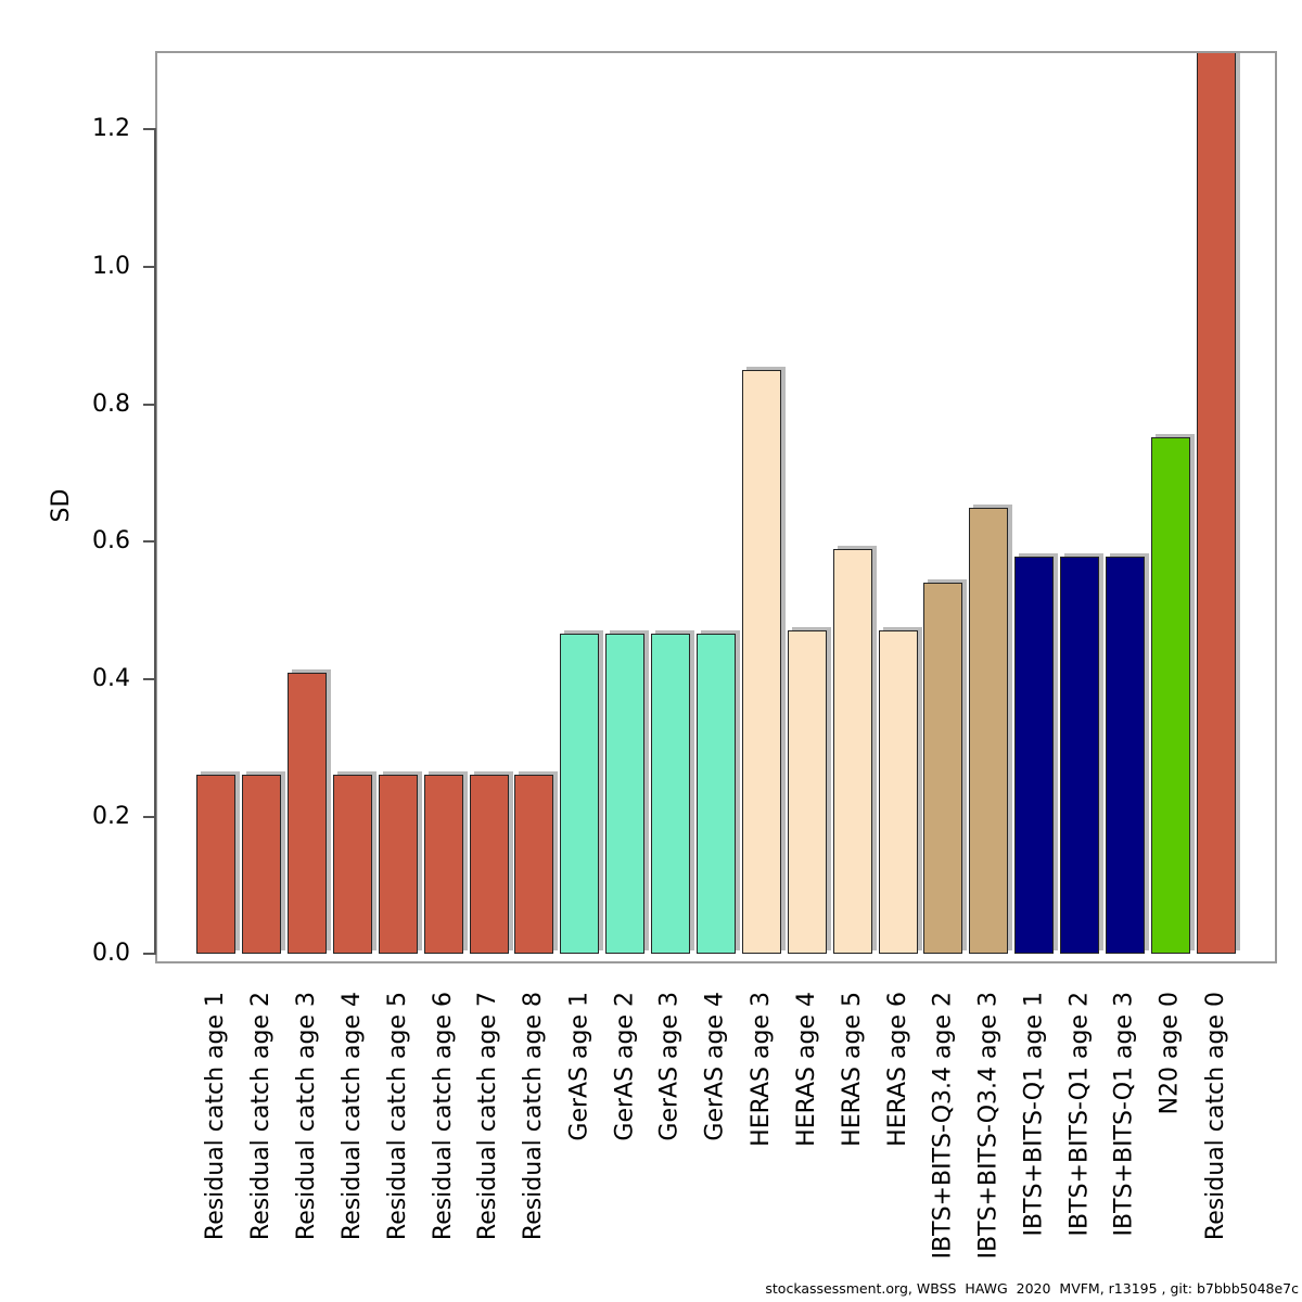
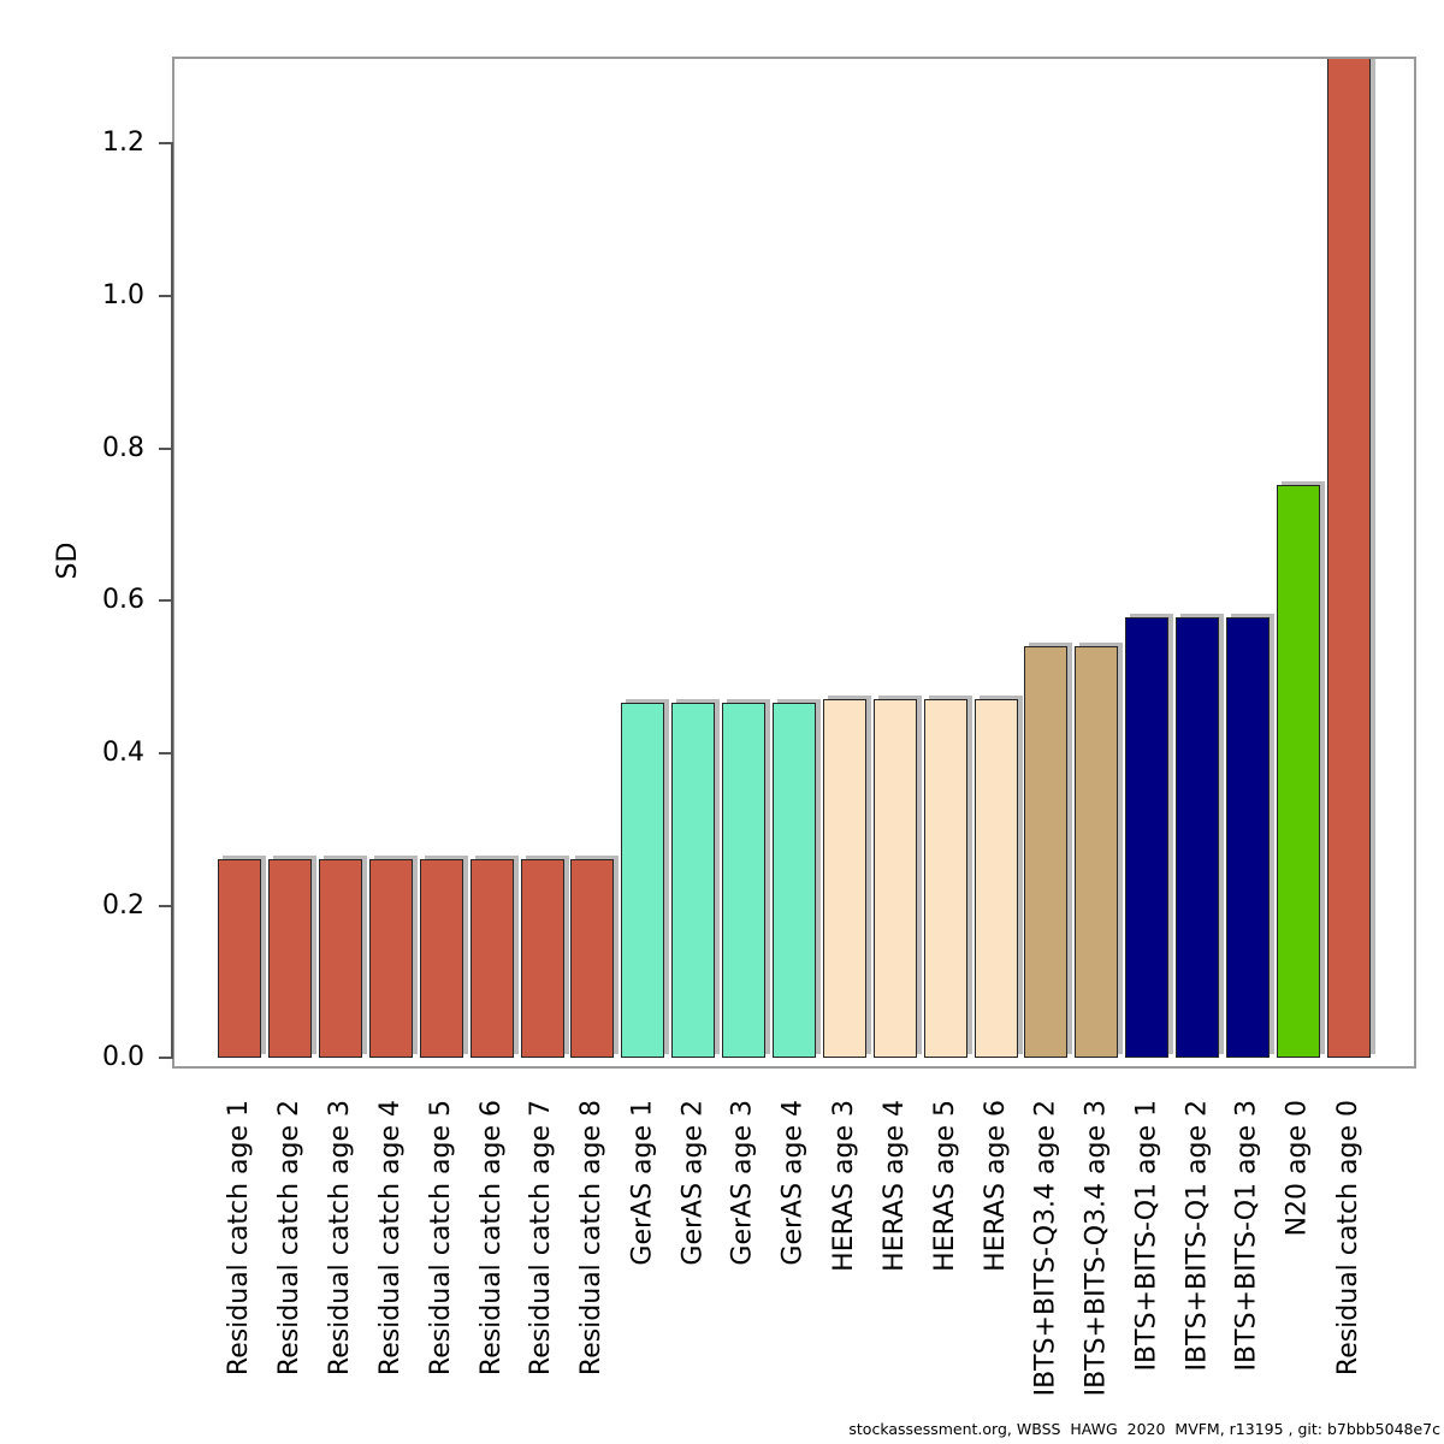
Residual catch age 3: 0.41 -> 0.26
HERAS age 3: 0.85 -> 0.47
HERAS age 5: 0.59 -> 0.47
IBTS+BITS-Q3.4 age 3: 0.65 -> 0.54
